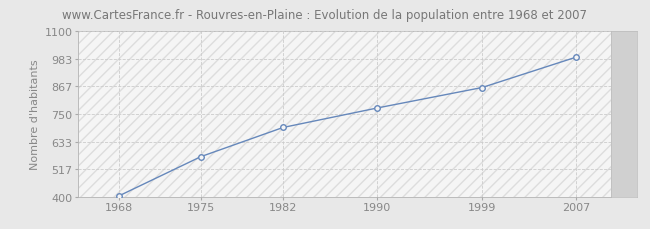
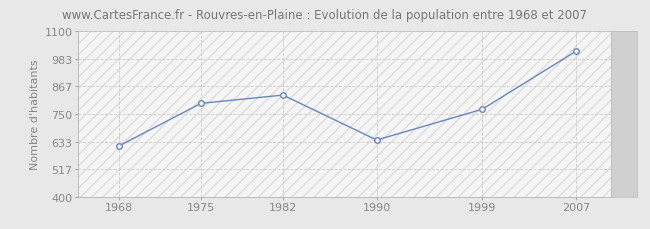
1968: 404 -> 615
1975: 570 -> 795
1982: 693 -> 830
1990: 775 -> 640
1999: 862 -> 770
2007: 990 -> 1015
